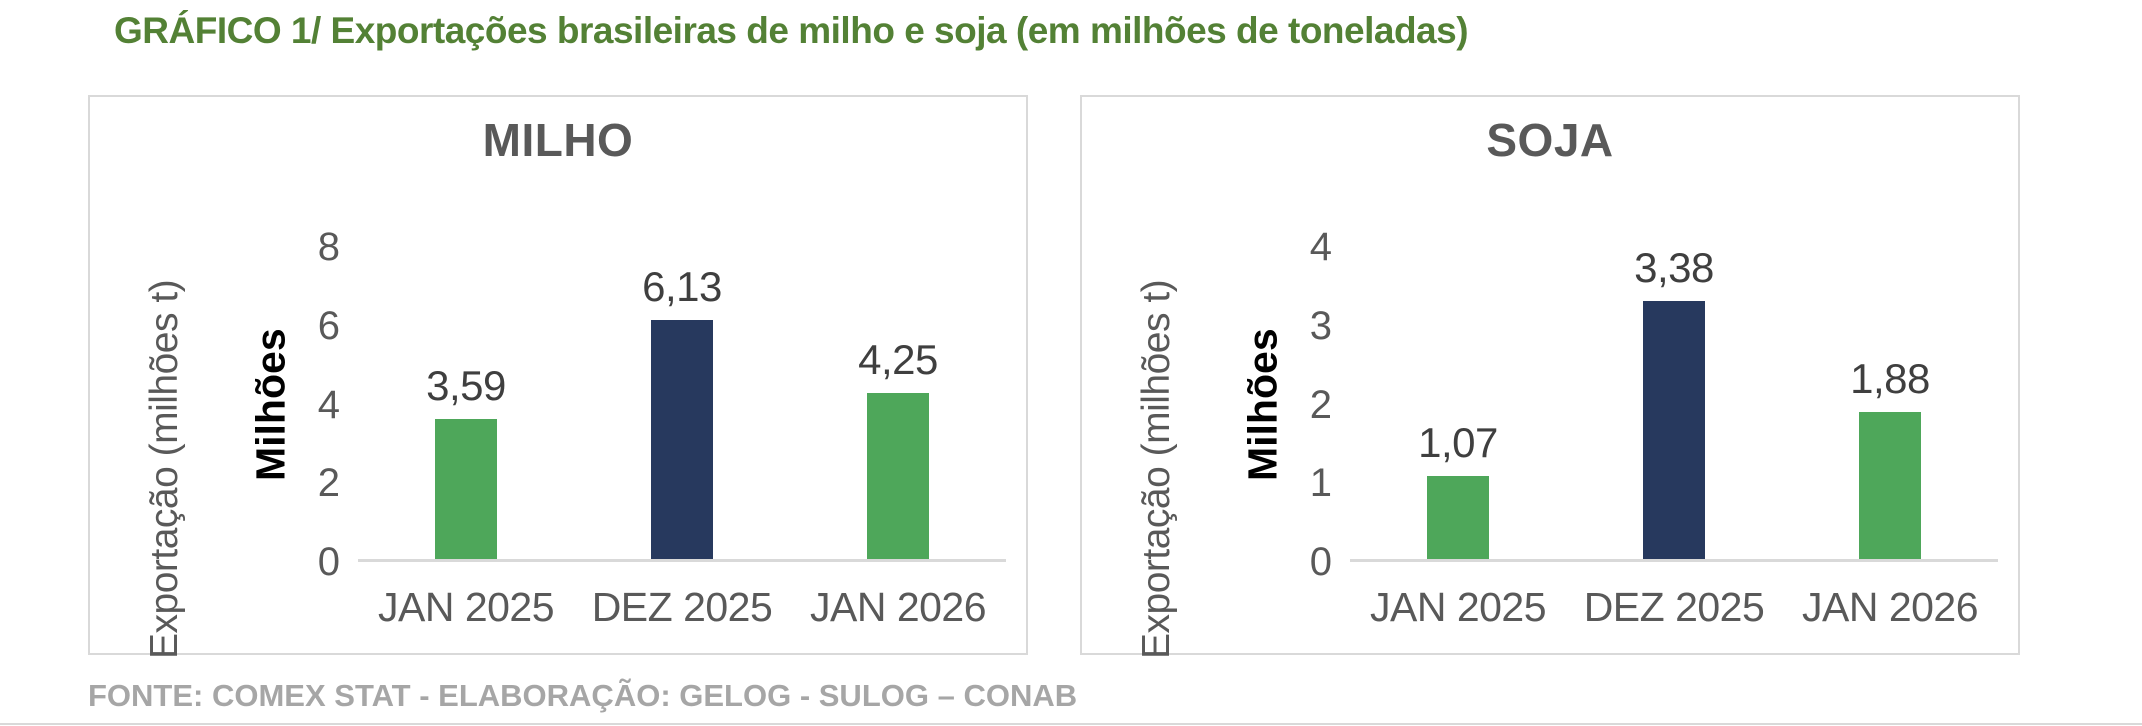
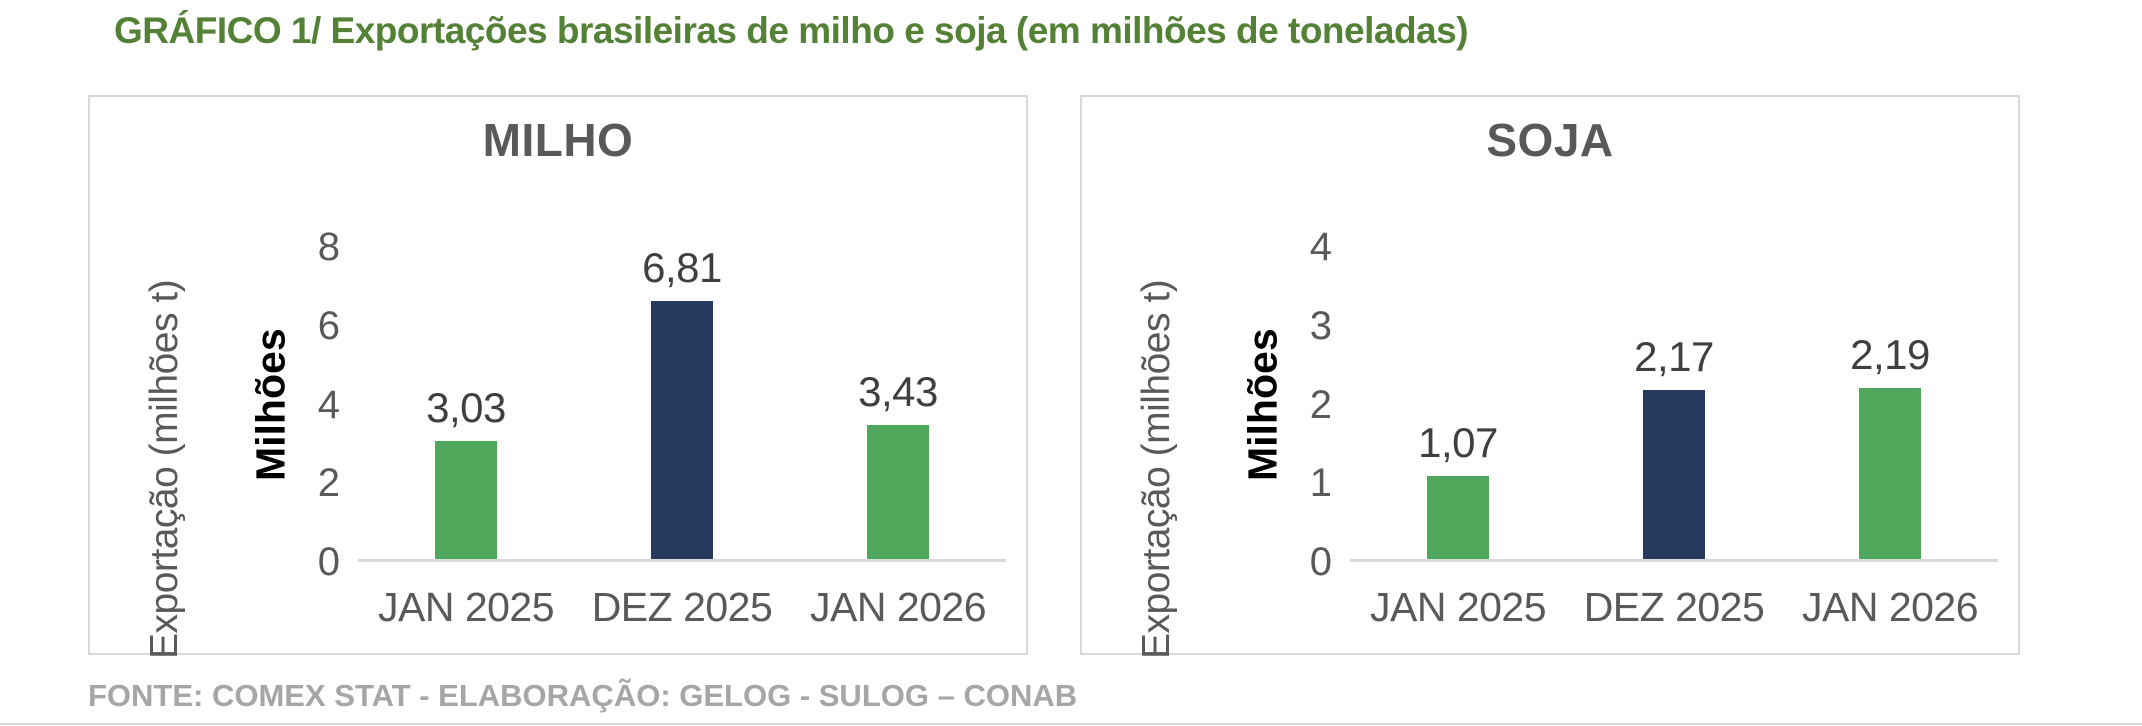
MILHO/JAN 2025: 3,59 -> 3,03
MILHO/DEZ 2025: 6,13 -> 6,81
MILHO/JAN 2026: 4,25 -> 3,43
SOJA/DEZ 2025: 3,38 -> 2,17
SOJA/JAN 2026: 1,88 -> 2,19
